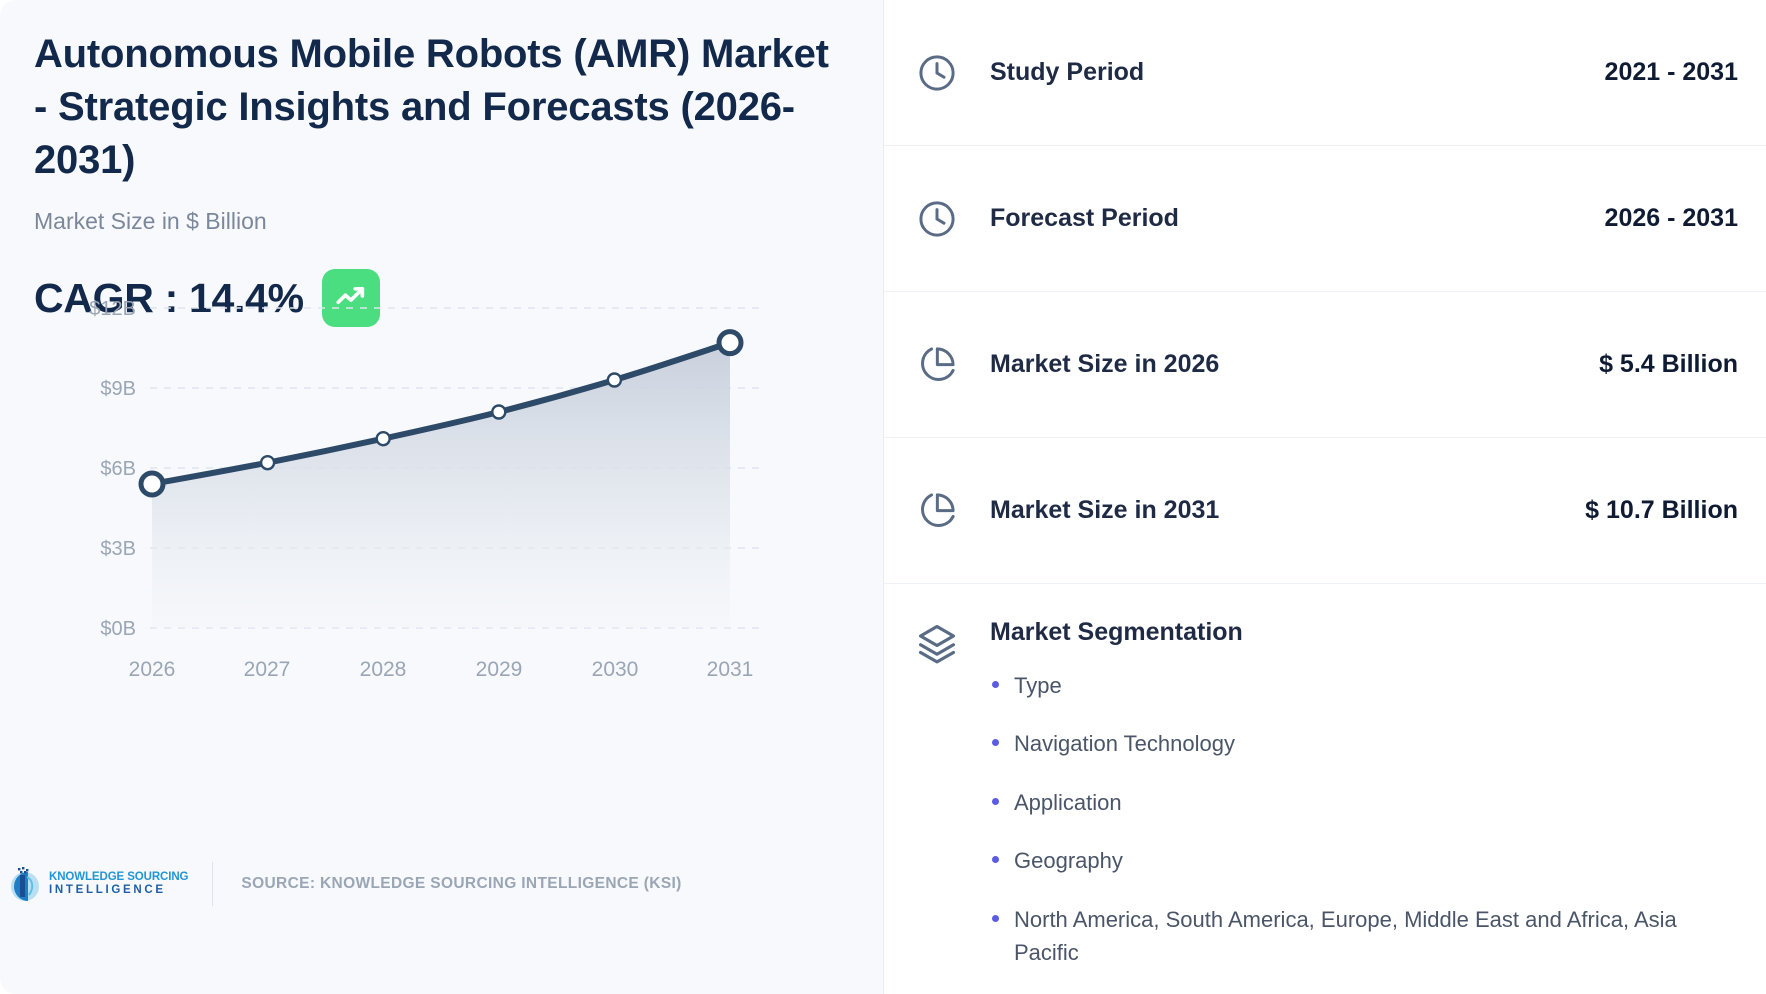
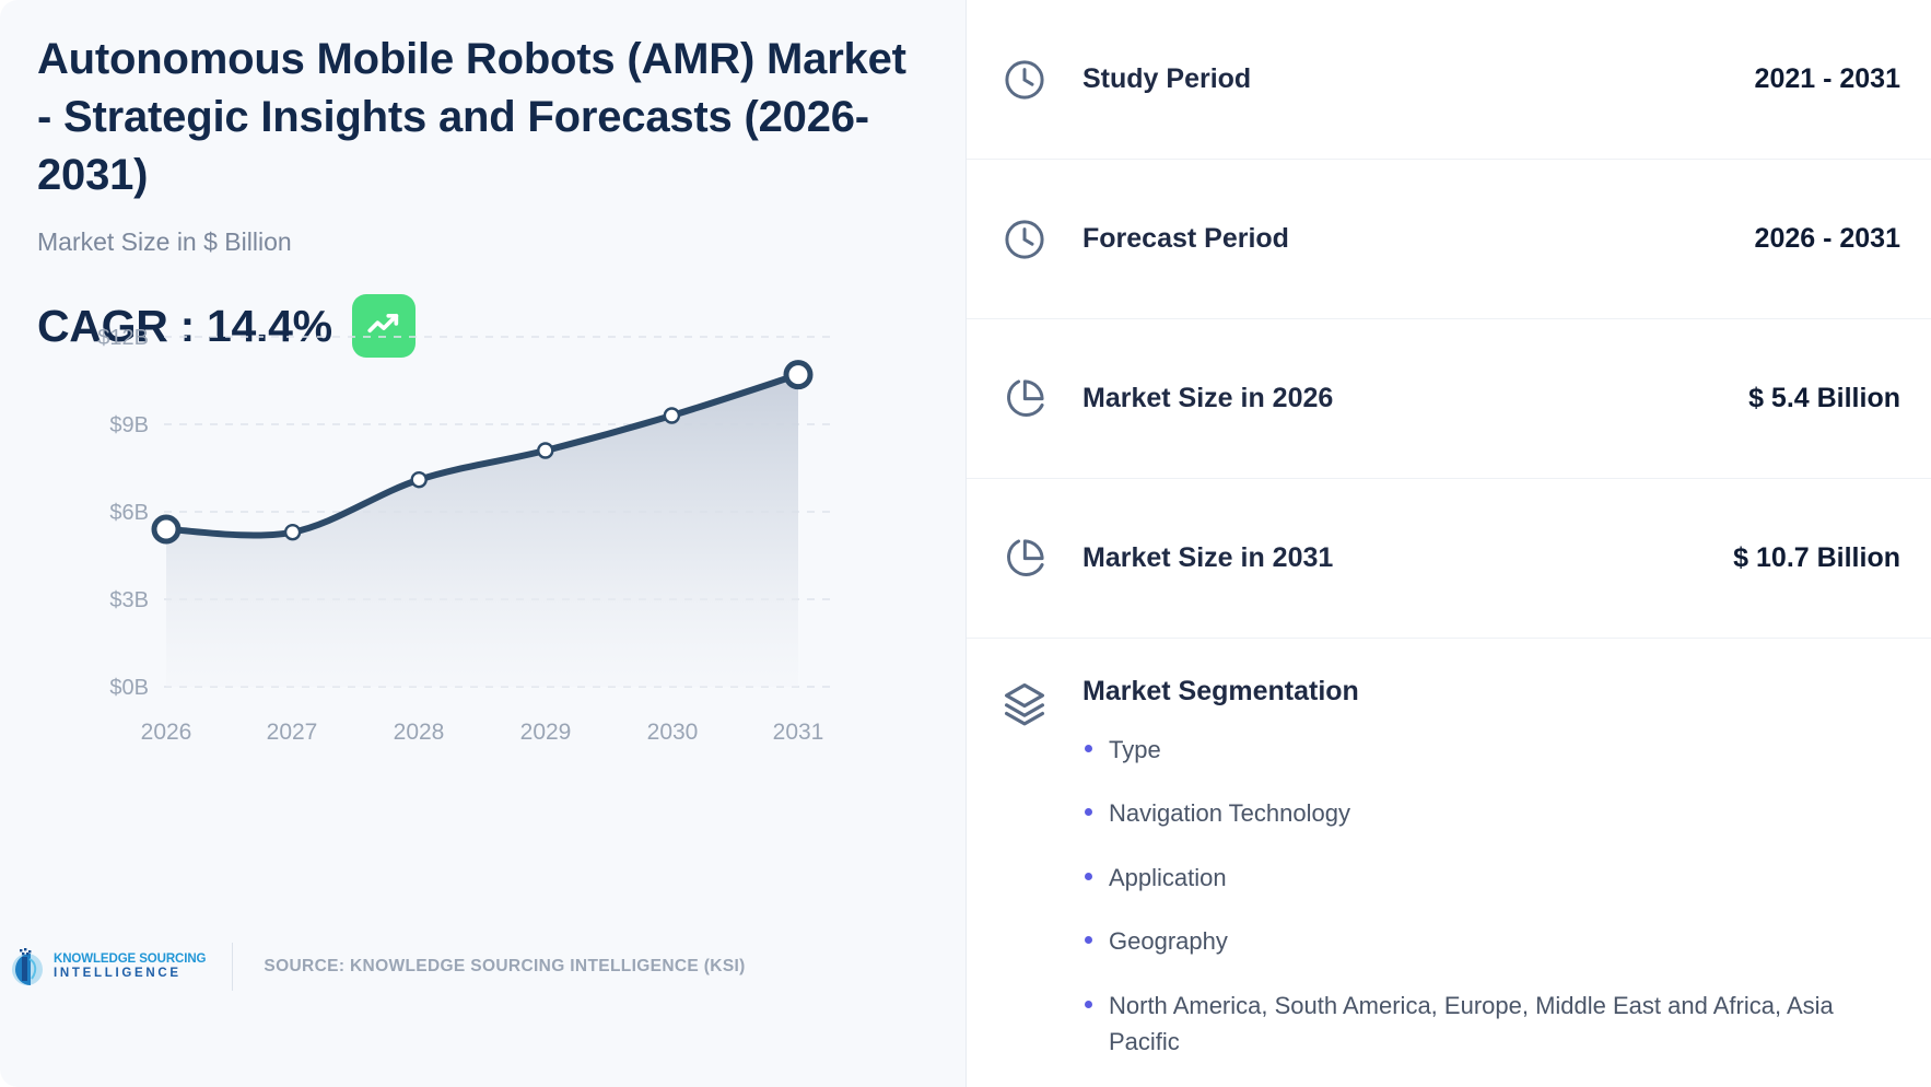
2027: $6.2B -> $5.3B
